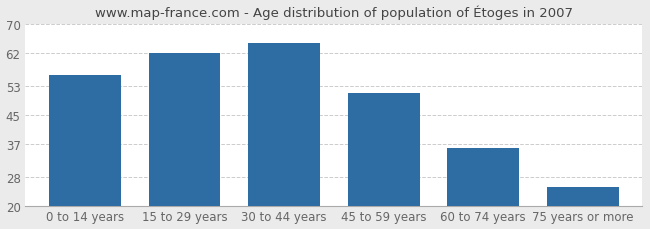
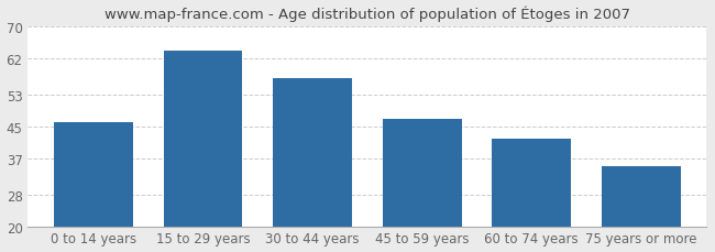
0 to 14 years: 56 -> 46
15 to 29 years: 62 -> 64
30 to 44 years: 65 -> 57
45 to 59 years: 51 -> 47
60 to 74 years: 36 -> 42
75 years or more: 25 -> 35
